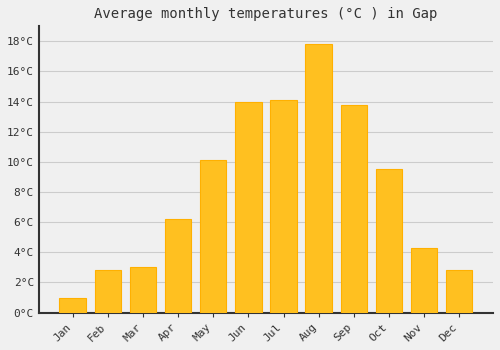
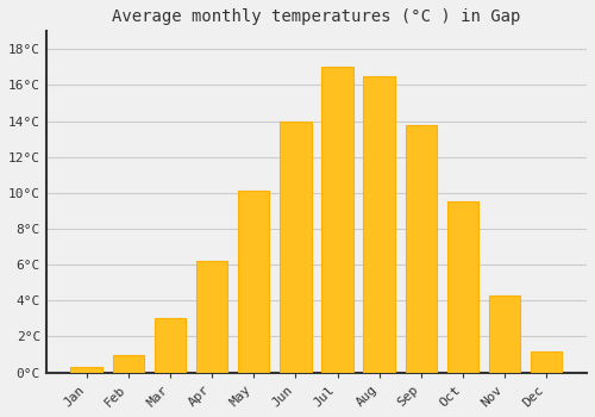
Jan: 1.0°C -> 0.3°C
Feb: 2.8°C -> 1.0°C
Jul: 14.1°C -> 17.0°C
Aug: 17.8°C -> 16.5°C
Dec: 2.8°C -> 1.2°C
